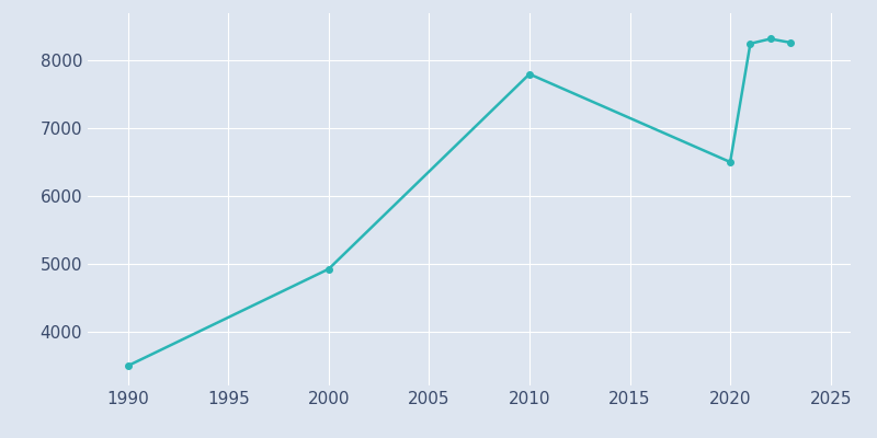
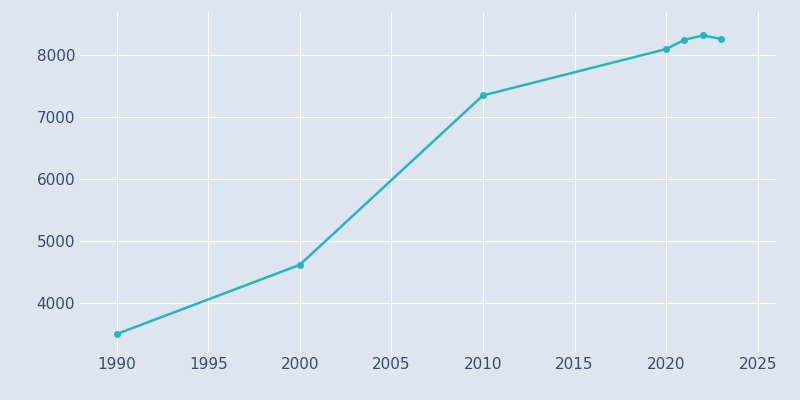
2000: 4920 -> 4610
2010: 7800 -> 7350
2020: 6500 -> 8100
